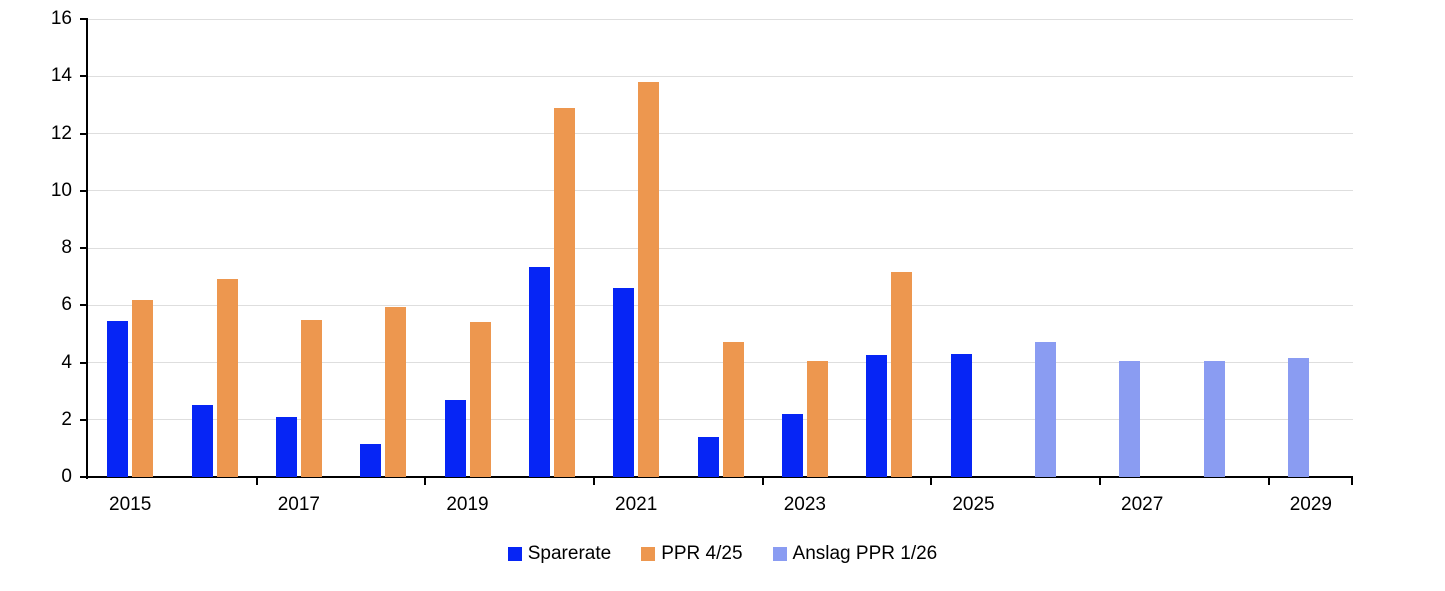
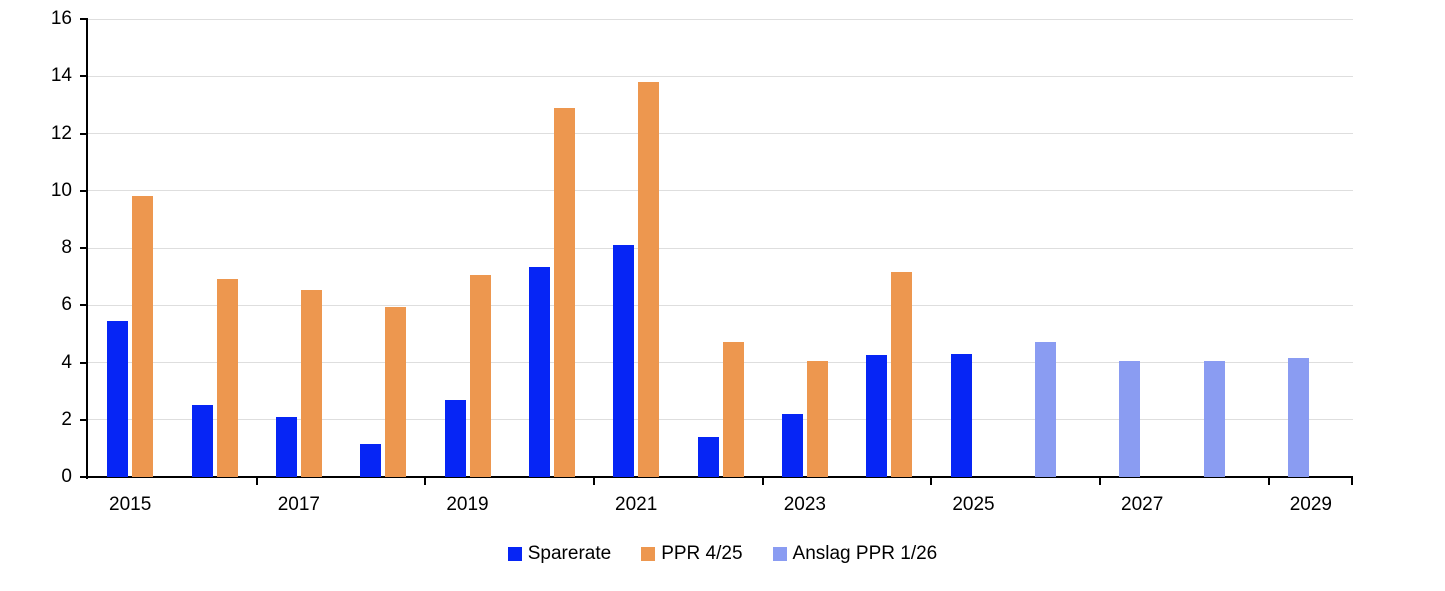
PPR 4/25/2015: 6.2 -> 9.8
PPR 4/25/2017: 5.5 -> 6.5
PPR 4/25/2019: 5.4 -> 7.0
Sparerate/2021: 6.6 -> 8.1
